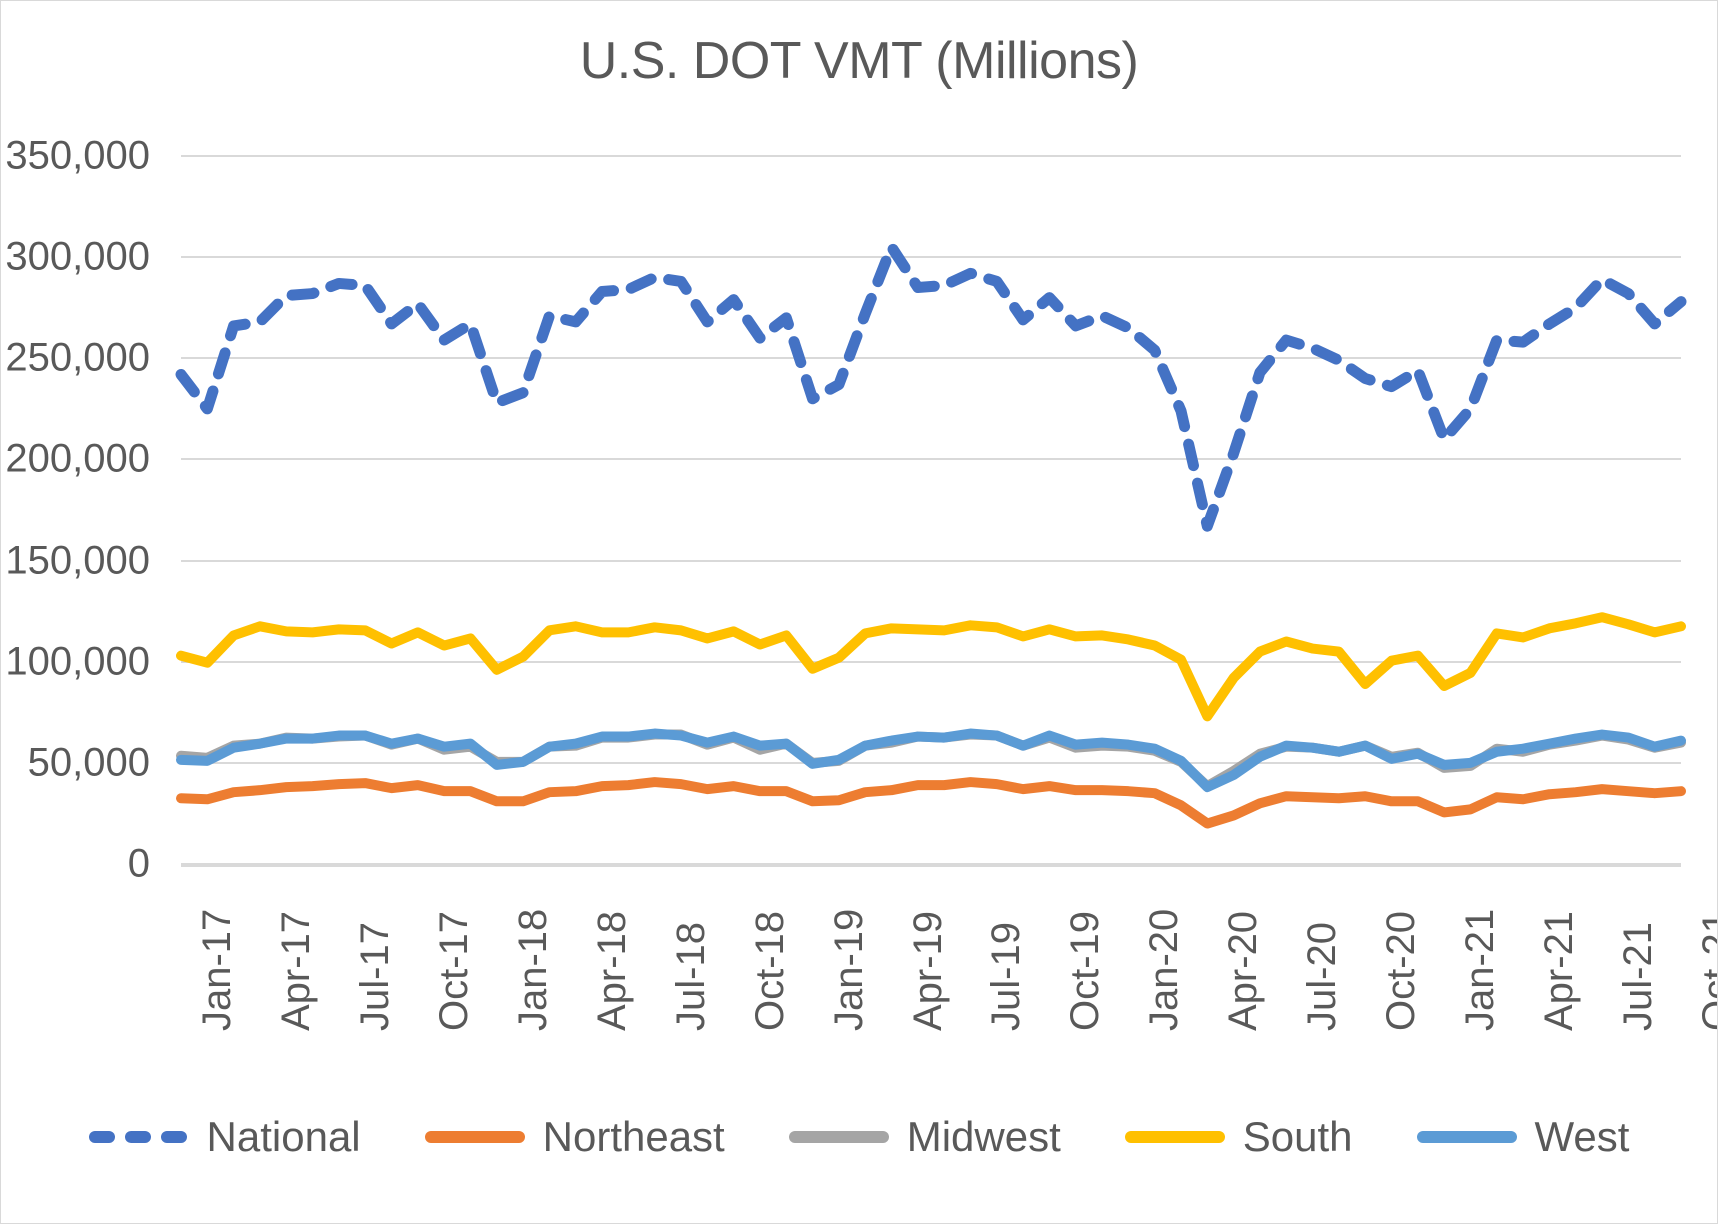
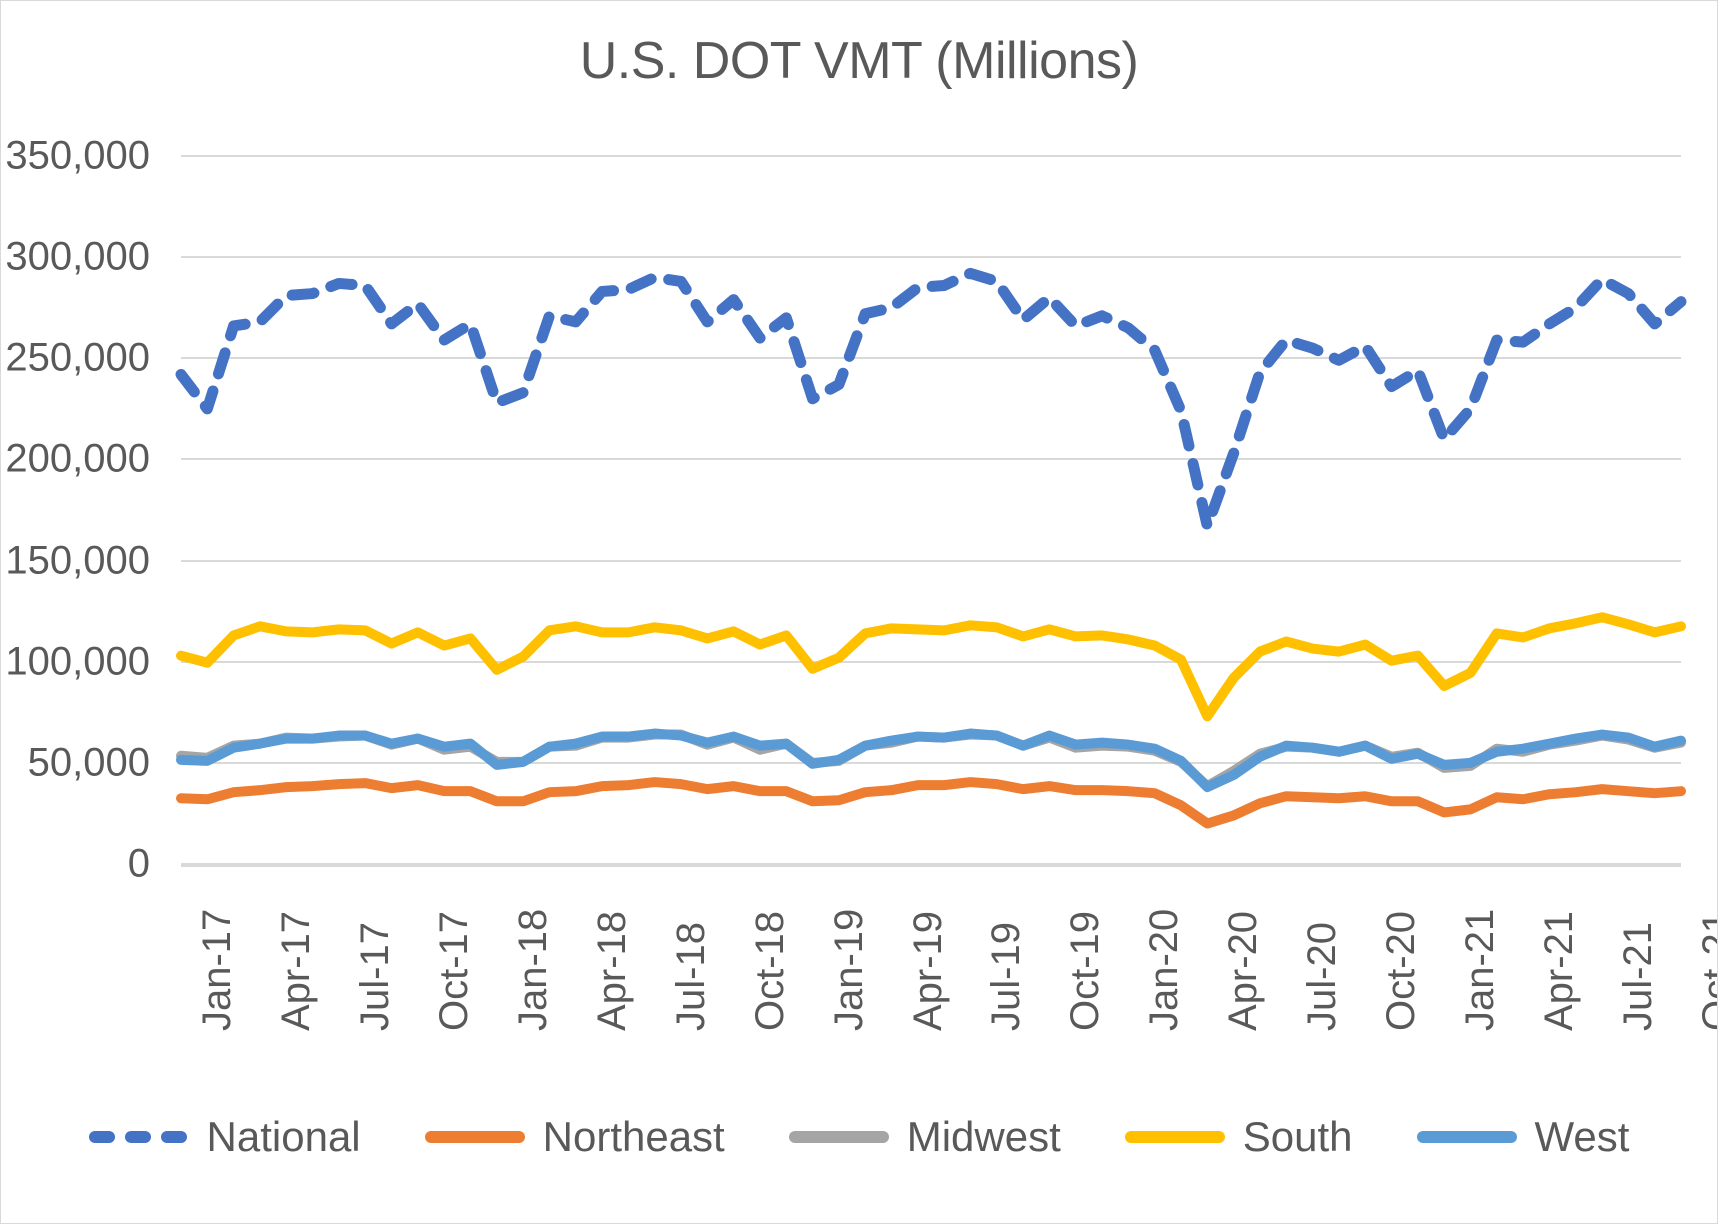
National/Apr-19: 305000 -> 275000
National/Oct-20: 240000 -> 256000
South/Oct-20: 89000 -> 108000
